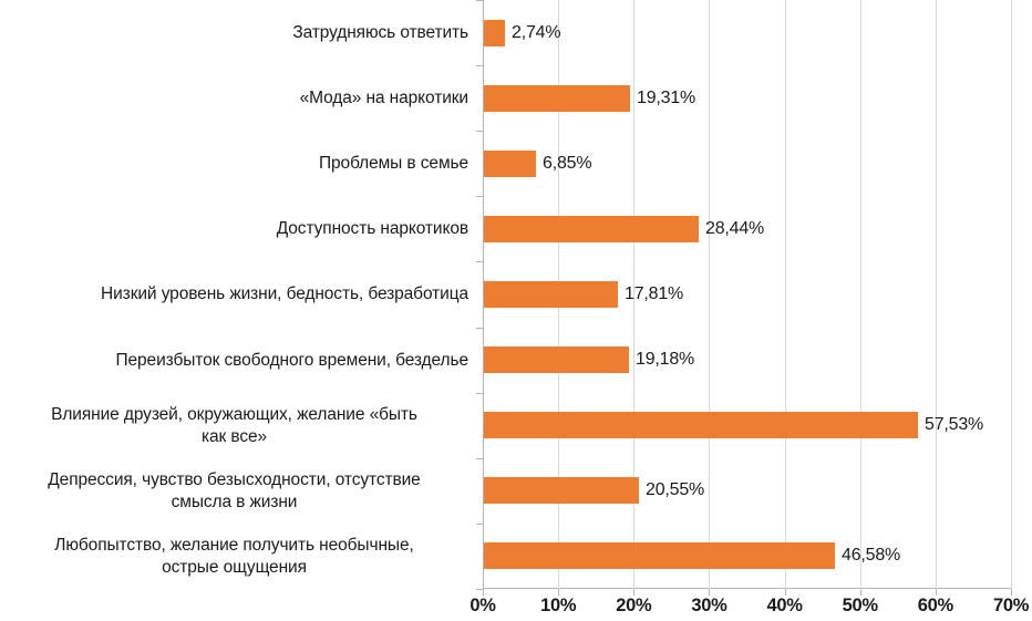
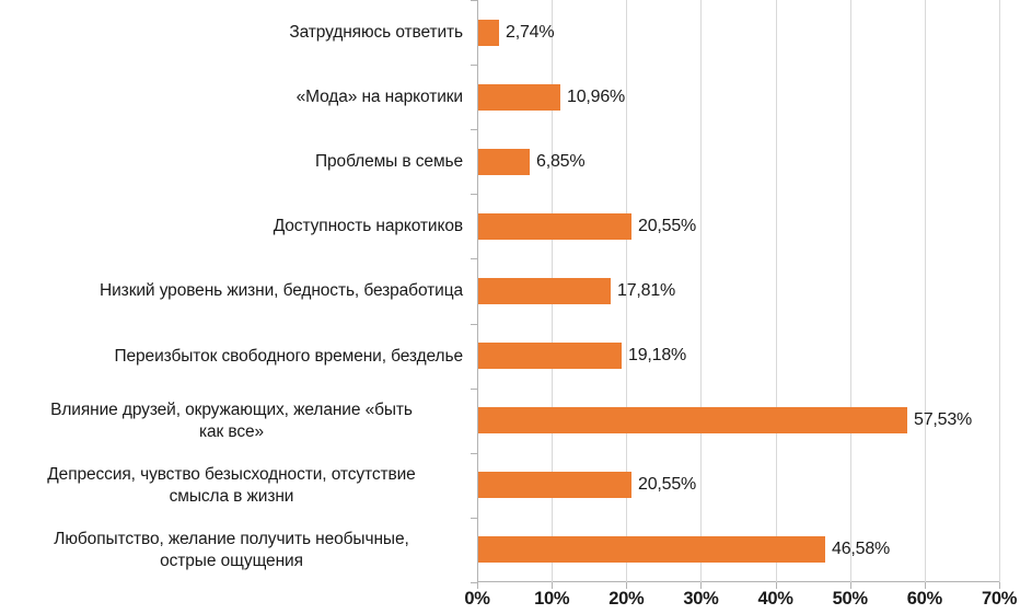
«Мода» на наркотики: 19,31% -> 10,96%
Доступность наркотиков: 28,44% -> 20,55%
